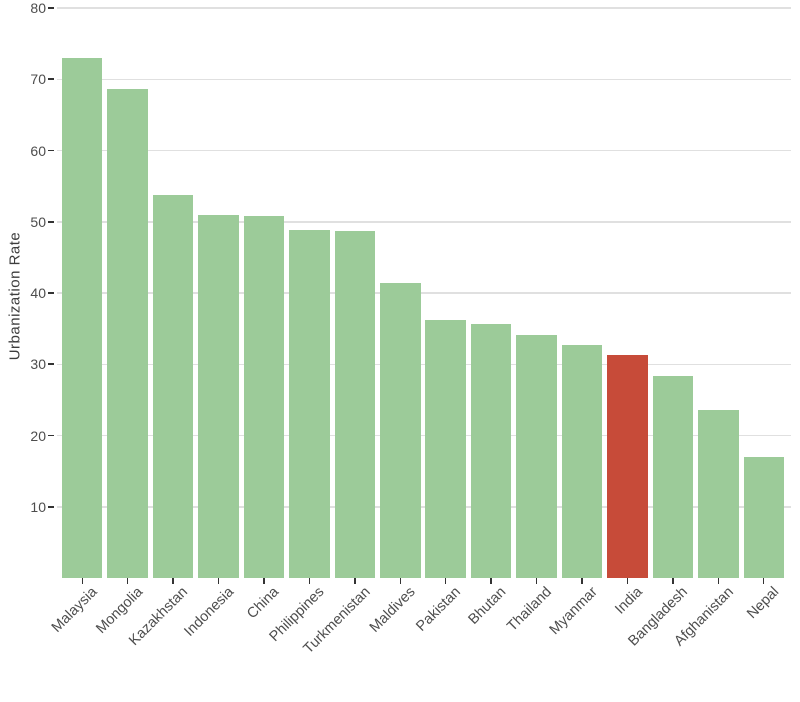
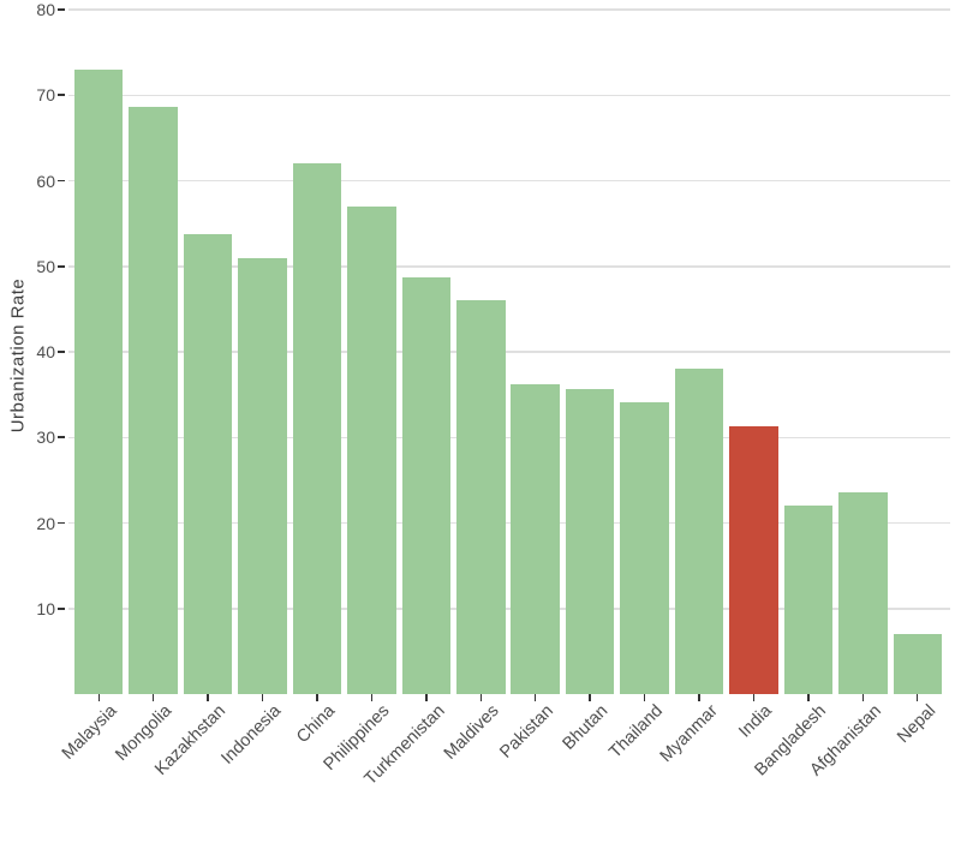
China: 51 -> 62
Philippines: 49 -> 57
Maldives: 41 -> 46
Myanmar: 33 -> 38
Bangladesh: 28 -> 22
Nepal: 17 -> 7
